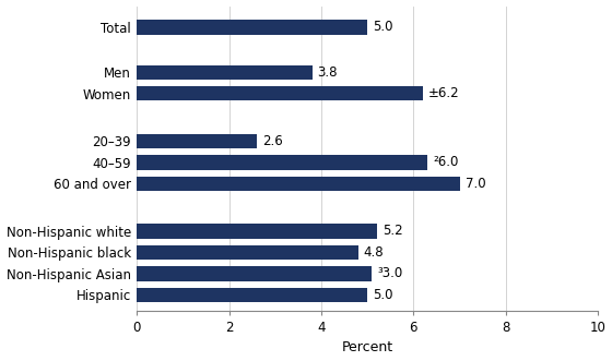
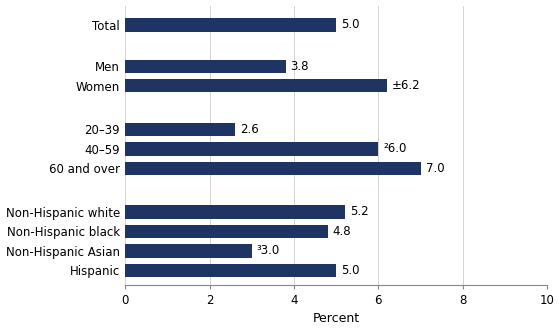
40–59: 6.3 -> 6.0
Non-Hispanic Asian: 5.1 -> 3.0
